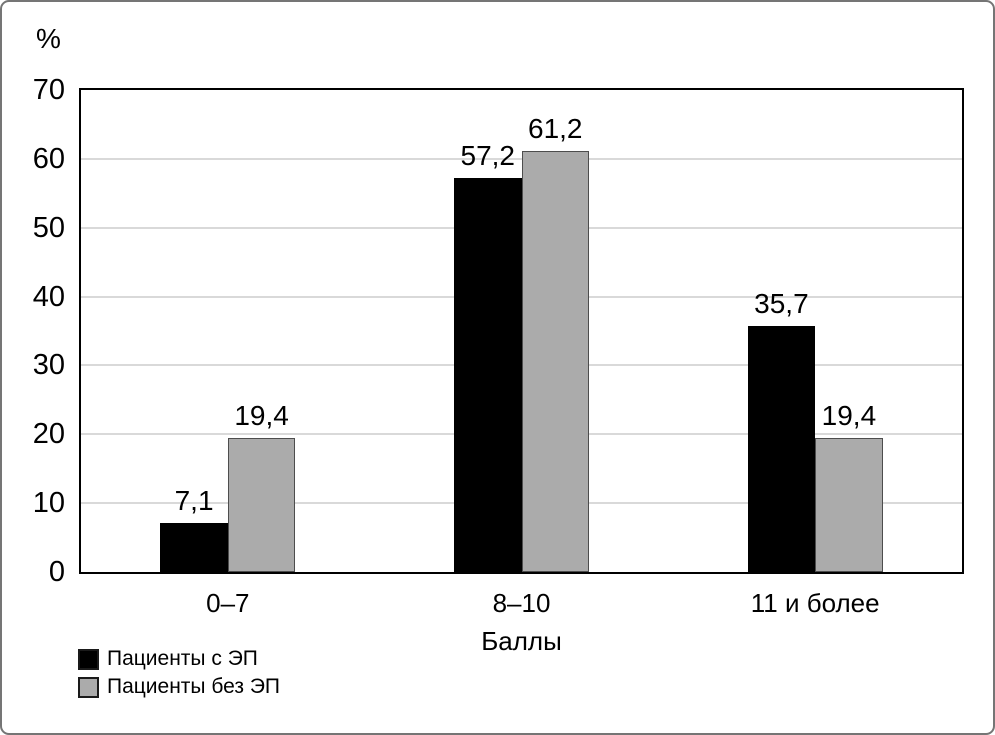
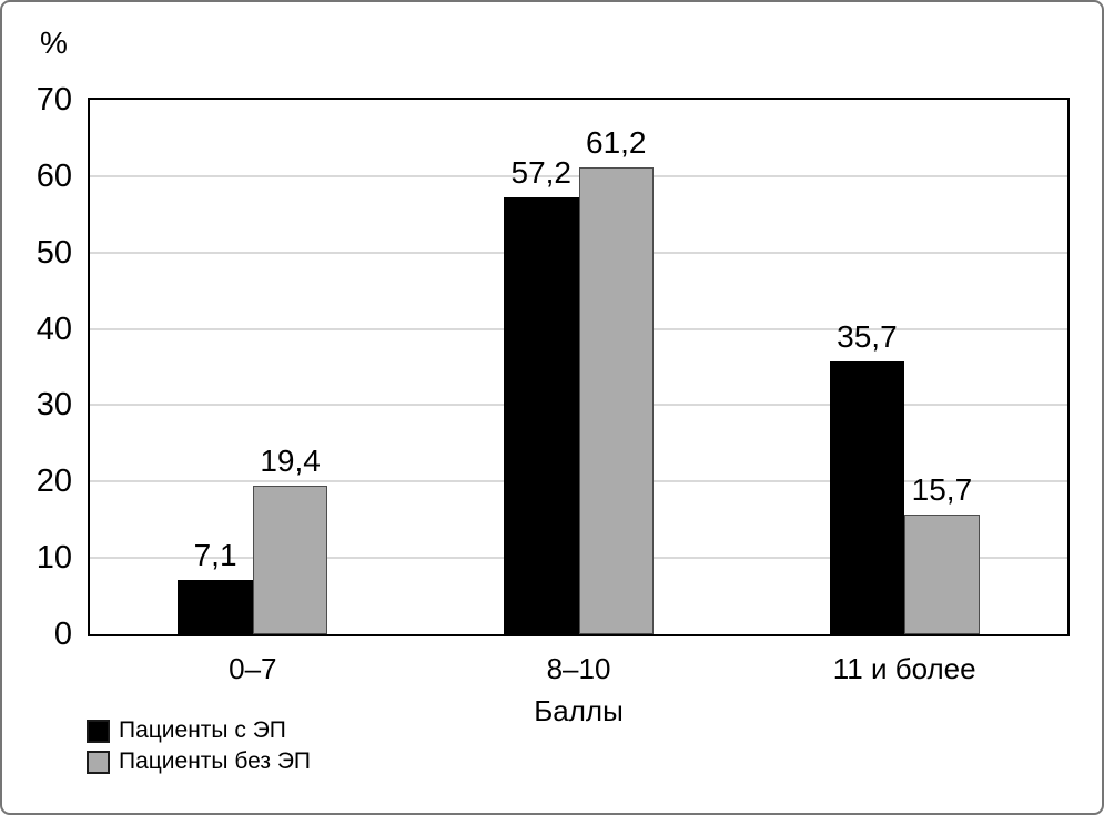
Пациенты без ЭП/11 и более: 19,4 -> 15,7
